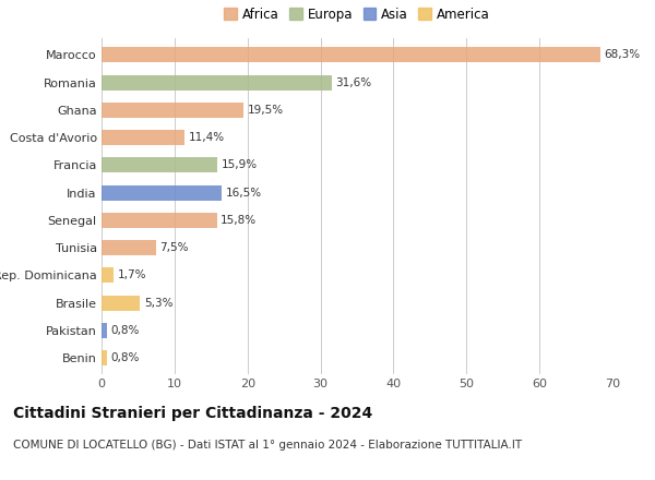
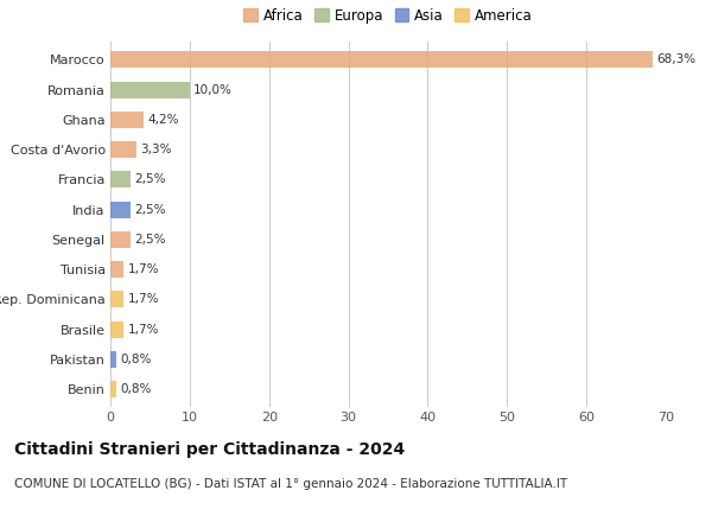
Romania: 31,6% -> 10,0%
Ghana: 19,5% -> 4,2%
Costa d'Avorio: 11,4% -> 3,3%
Francia: 15,9% -> 2,5%
India: 16,5% -> 2,5%
Senegal: 15,8% -> 2,5%
Tunisia: 7,5% -> 1,7%
Brasile: 5,3% -> 1,7%
